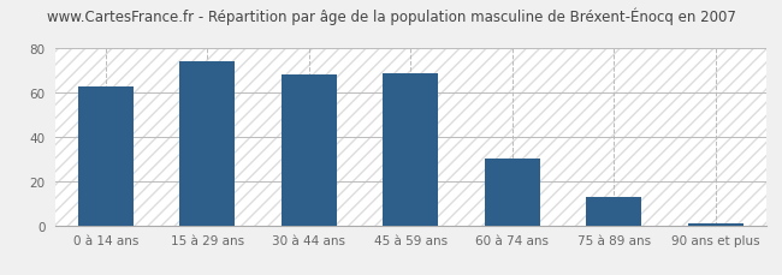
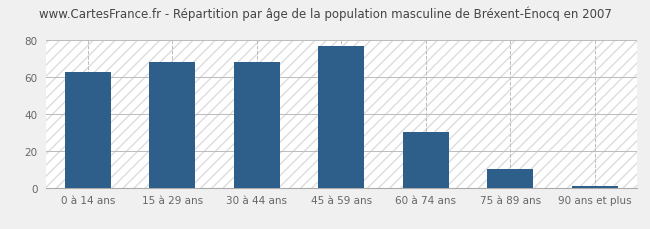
15 à 29 ans: 74 -> 68
45 à 59 ans: 69 -> 77
75 à 89 ans: 13 -> 10
